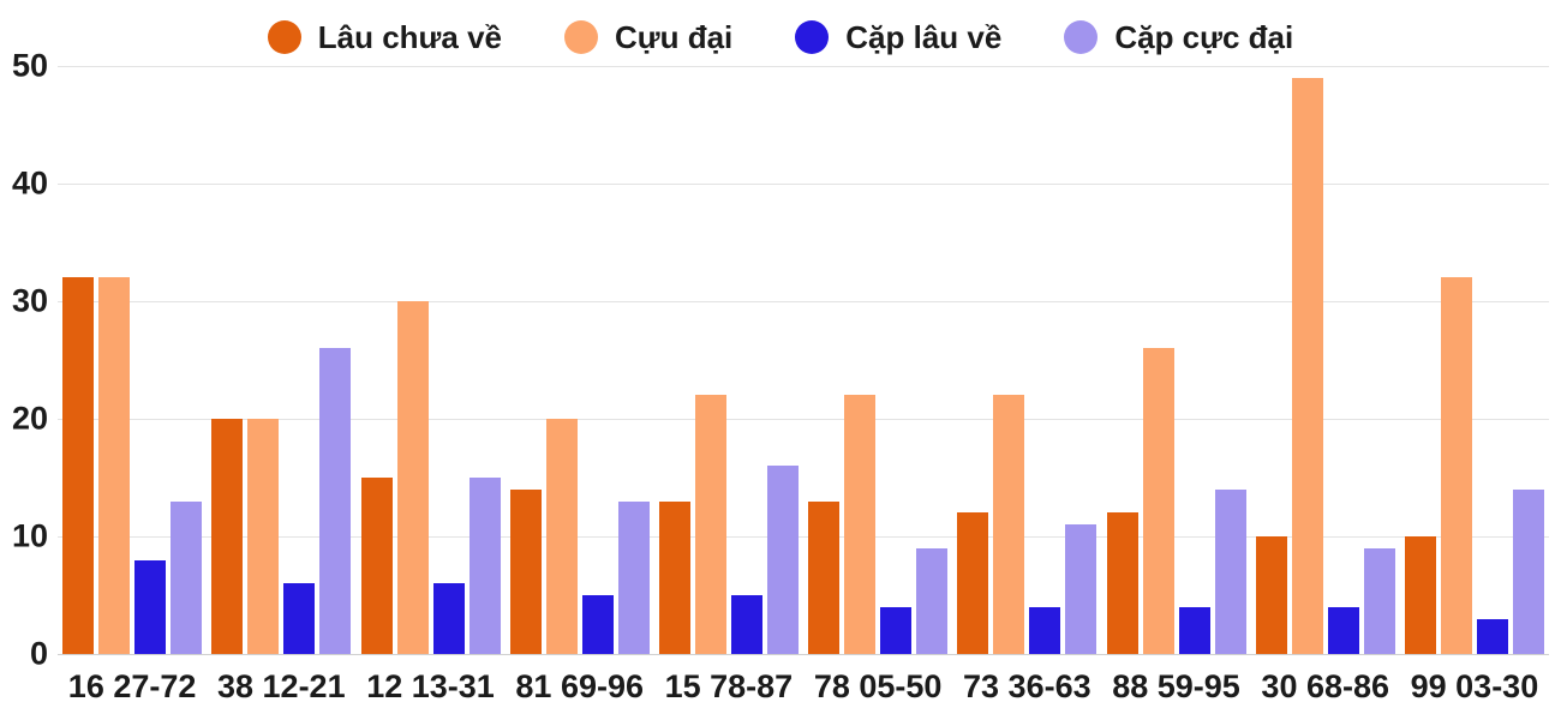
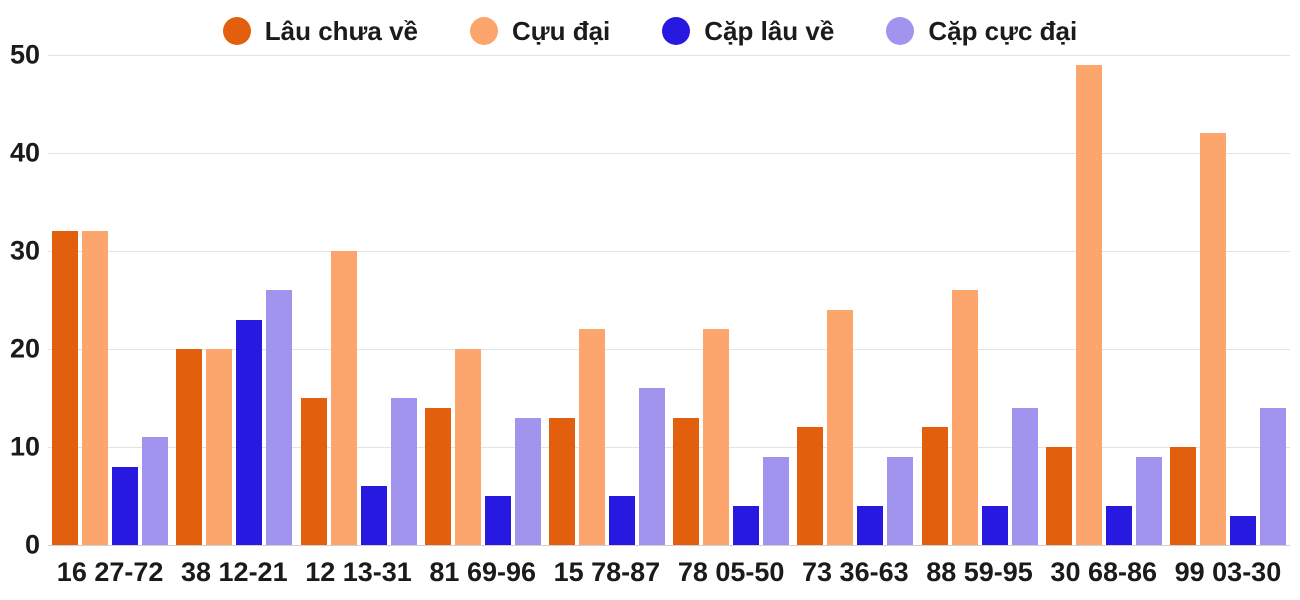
Cặp cực đại/16 27-72: 13 -> 11
Cặp lâu về/38 12-21: 6 -> 23
Cựu đại/73 36-63: 22 -> 24
Cặp cực đại/73 36-63: 11 -> 9
Cựu đại/99 03-30: 32 -> 42
